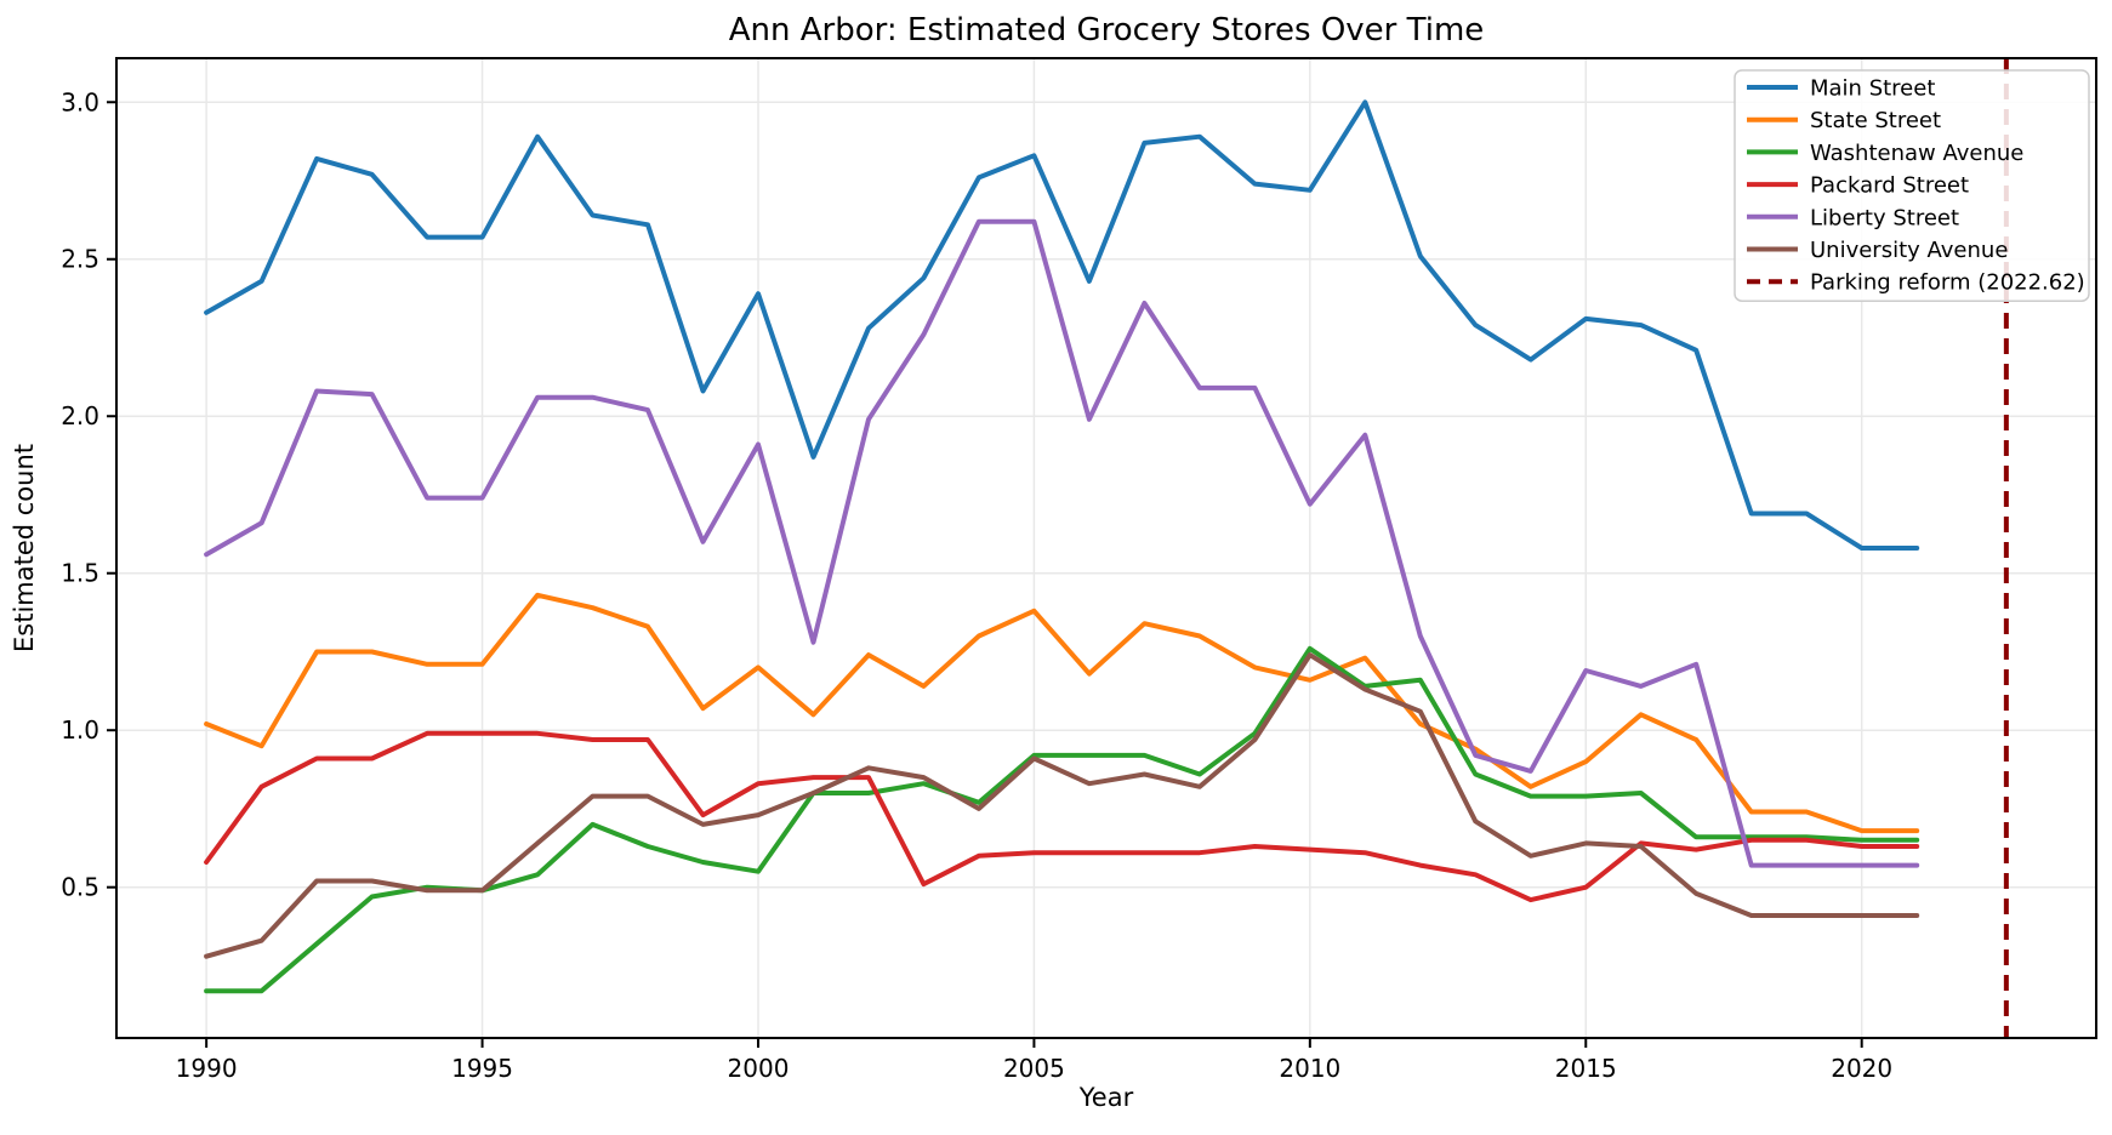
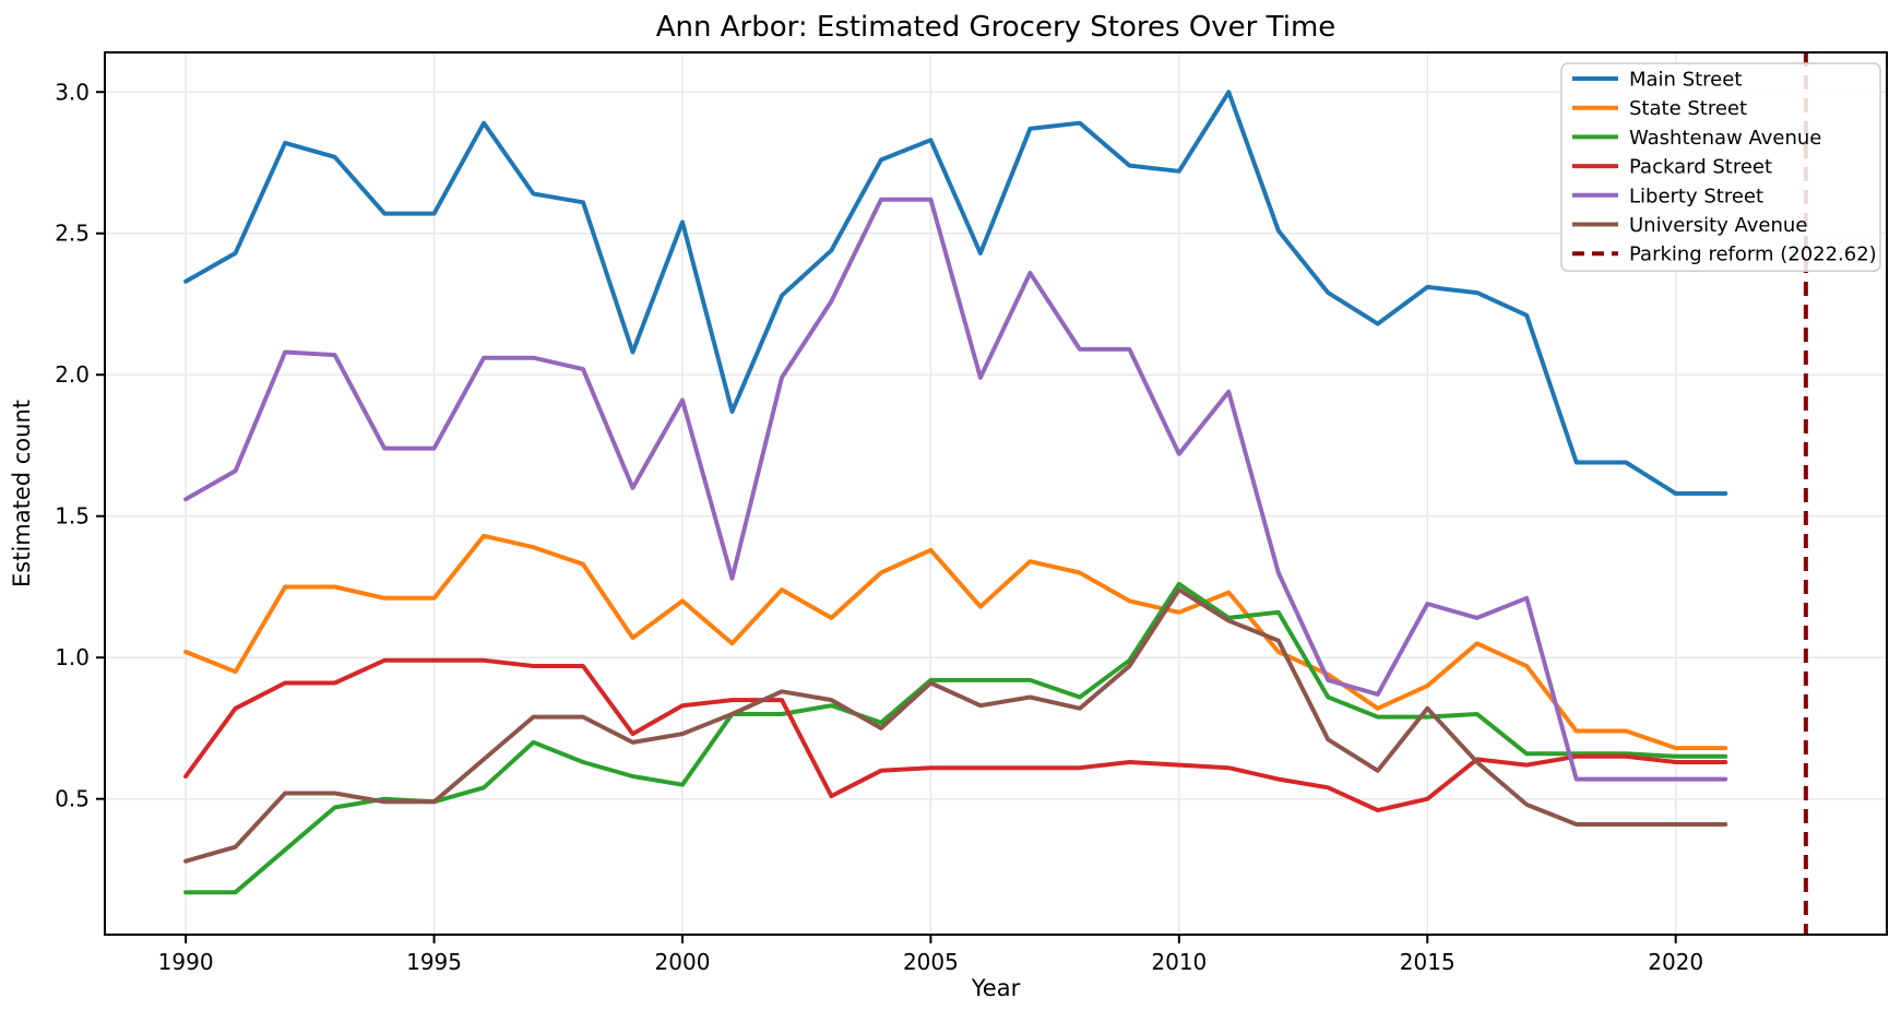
Main Street/2000: 2.39 -> 2.54
University Avenue/2015: 0.64 -> 0.82
